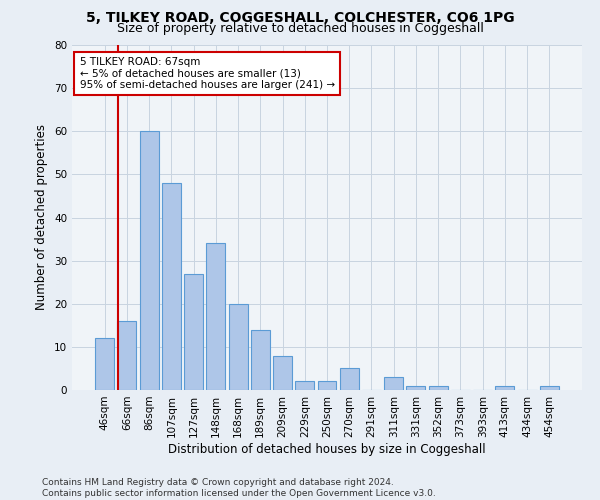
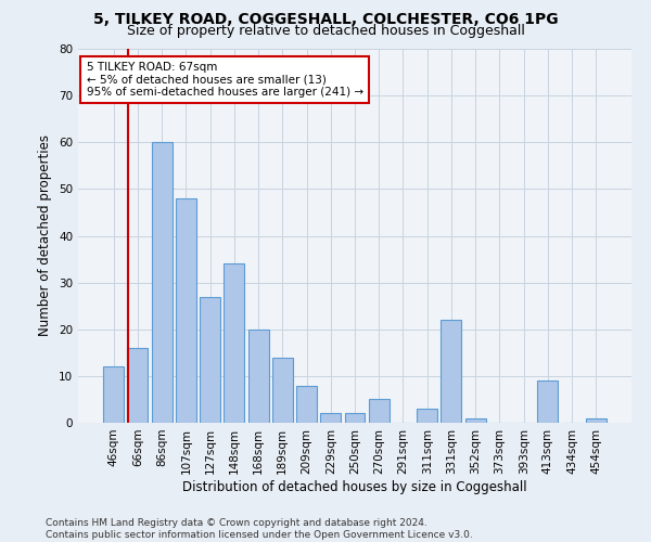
331sqm: 1 -> 22
413sqm: 1 -> 9
